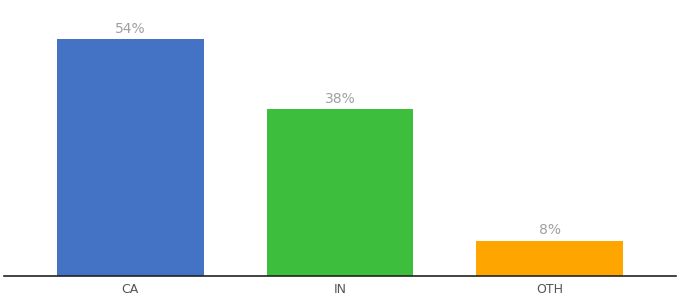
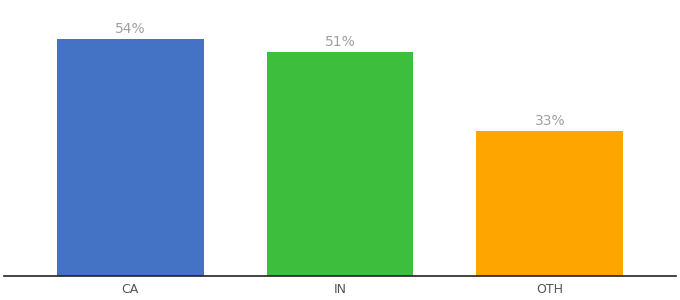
IN: 38% -> 51%
OTH: 8% -> 33%
